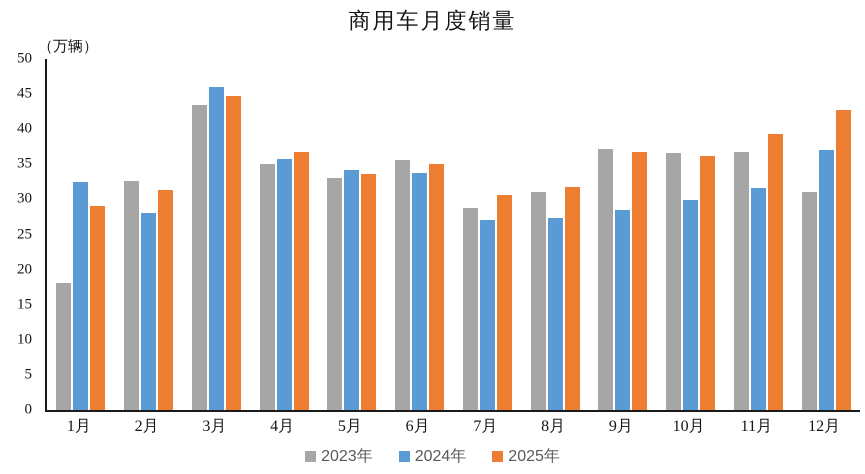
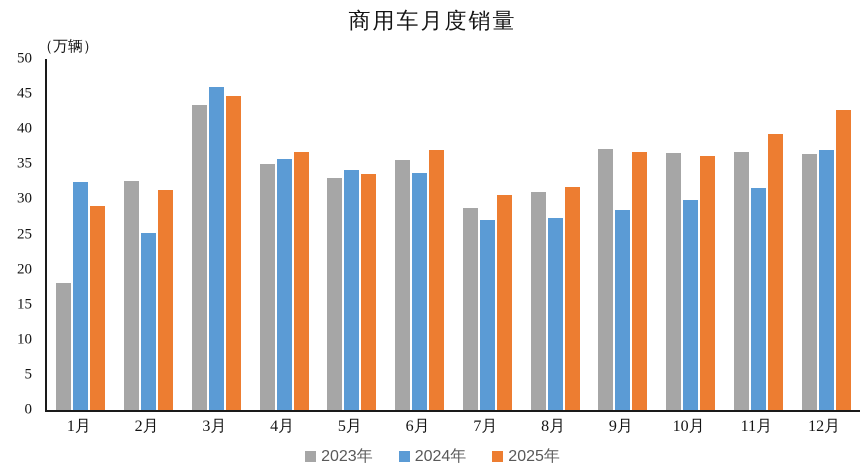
2024年/2月: 28 -> 25
2025年/6月: 35 -> 37
2023年/12月: 31 -> 36
